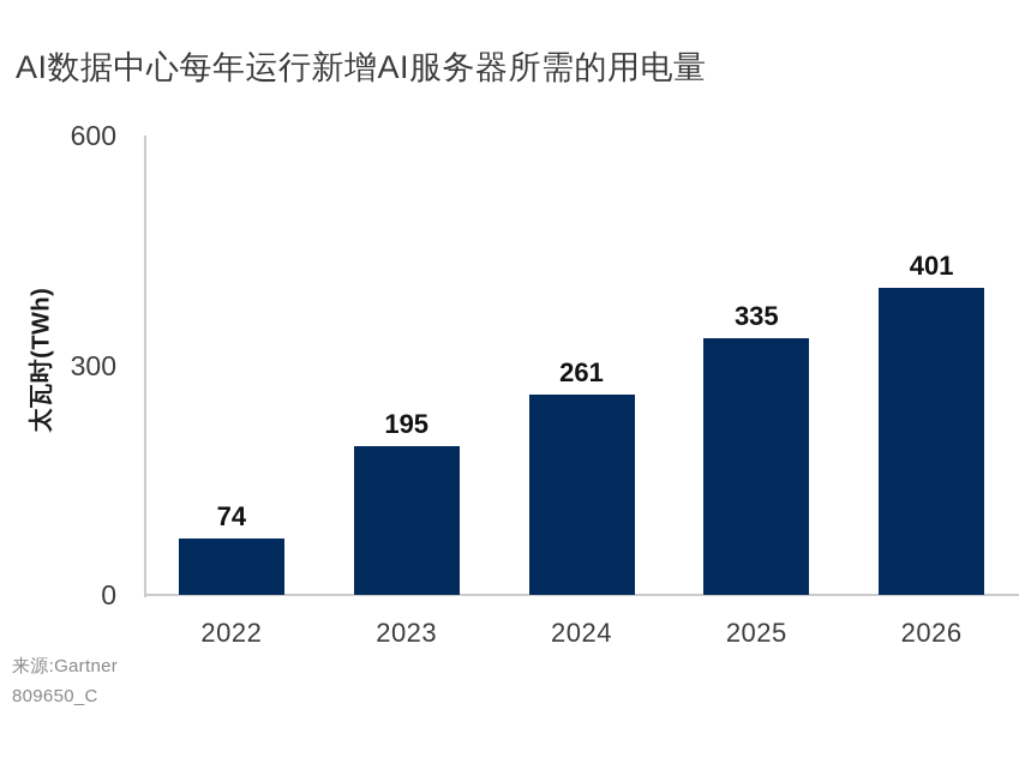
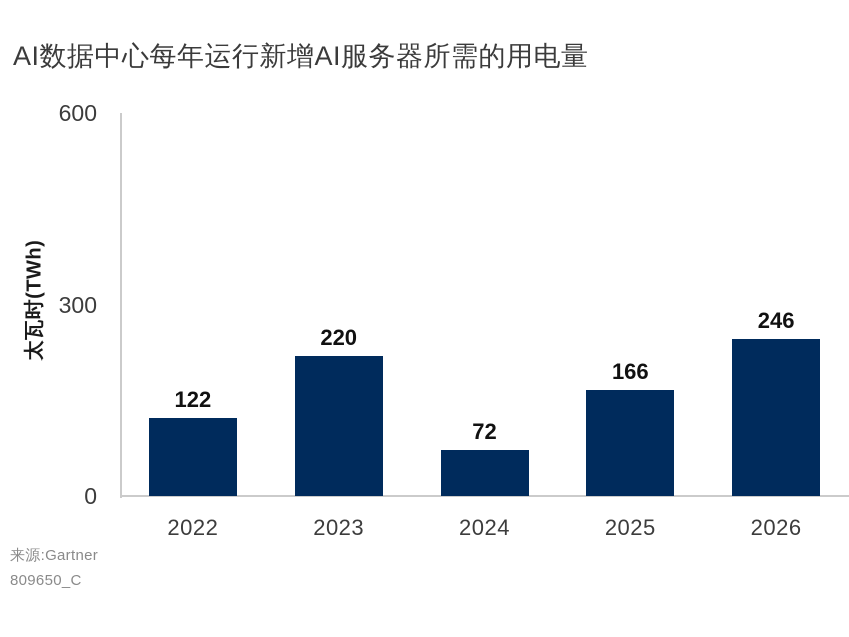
2022: 74 -> 122
2023: 195 -> 220
2024: 261 -> 72
2025: 335 -> 166
2026: 401 -> 246
